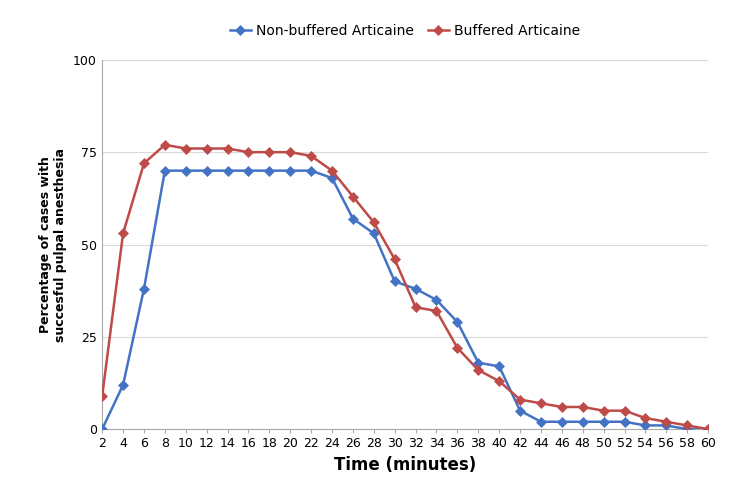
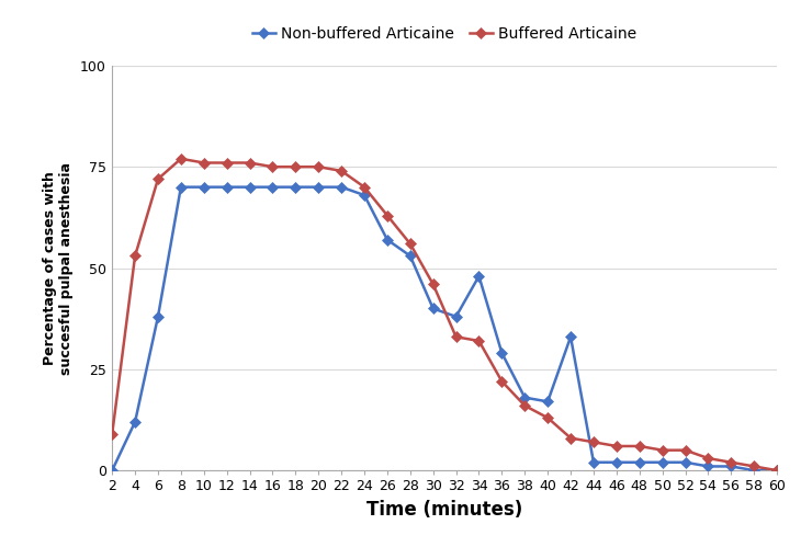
Non-buffered Articaine/34: 35 -> 48
Non-buffered Articaine/42: 5 -> 33
